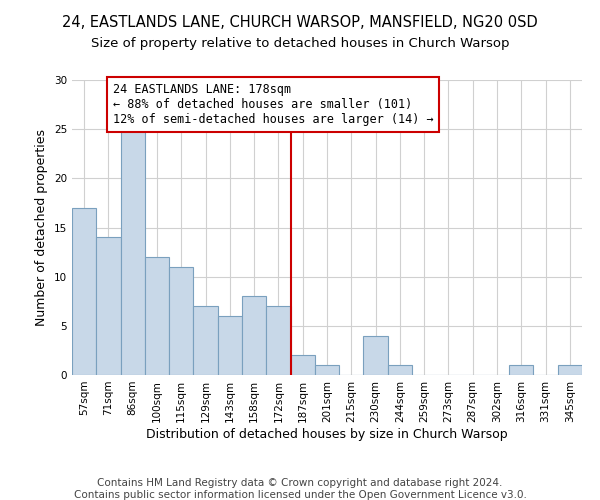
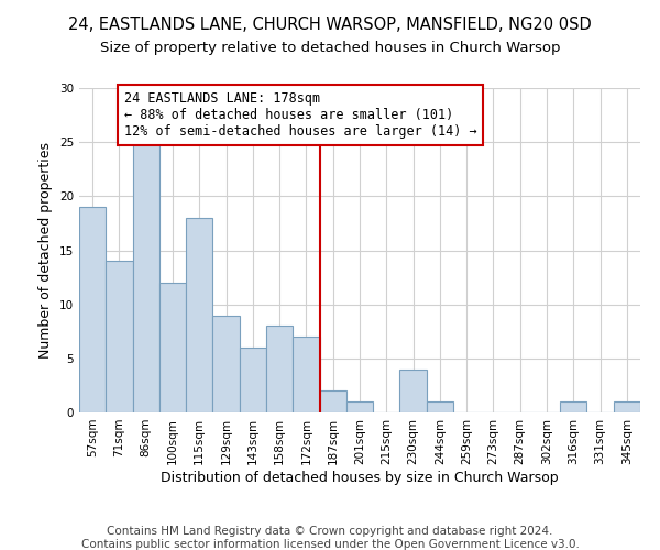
57sqm: 17 -> 19
115sqm: 11 -> 18
129sqm: 7 -> 9
